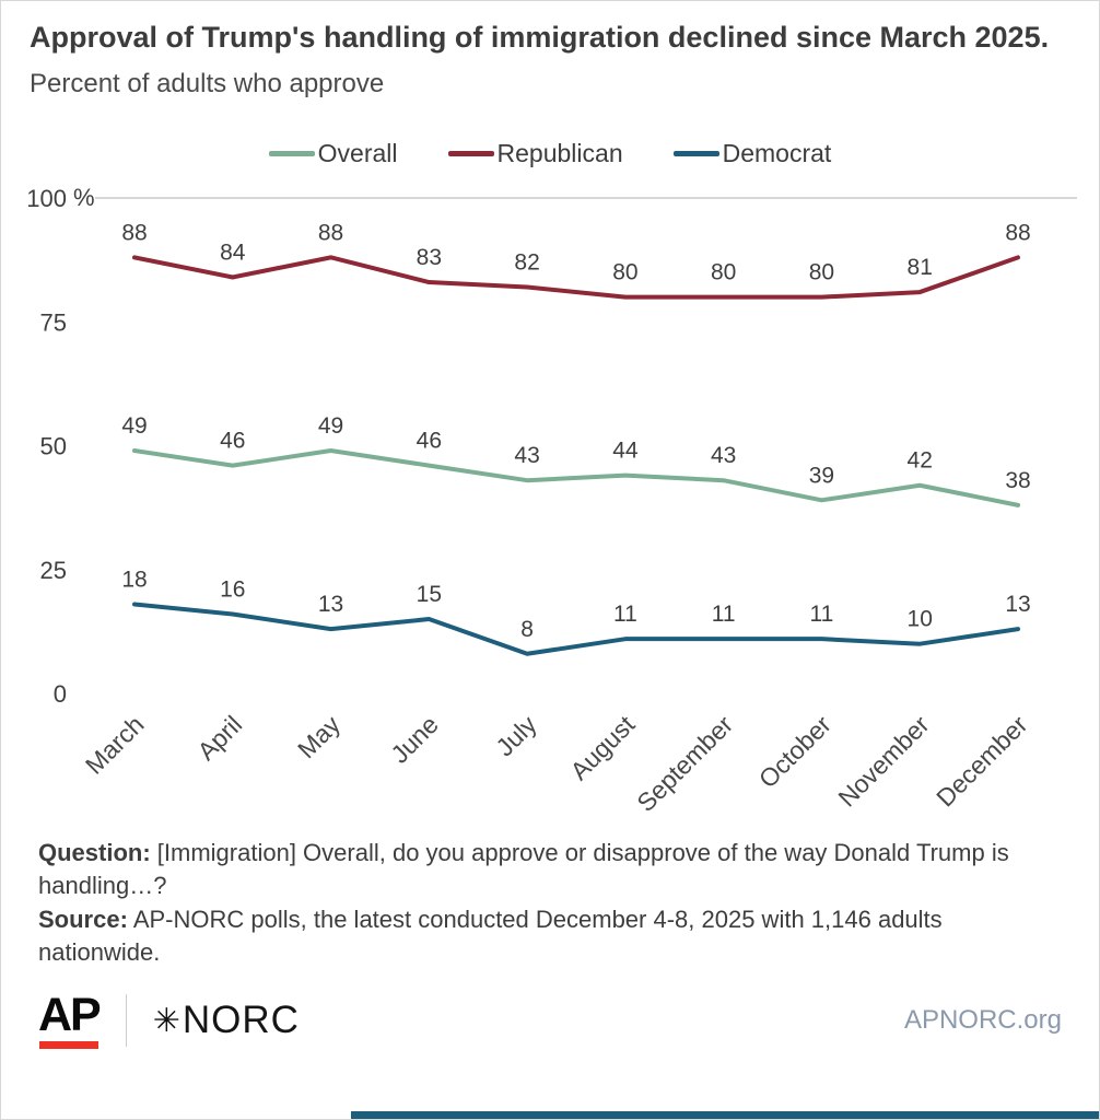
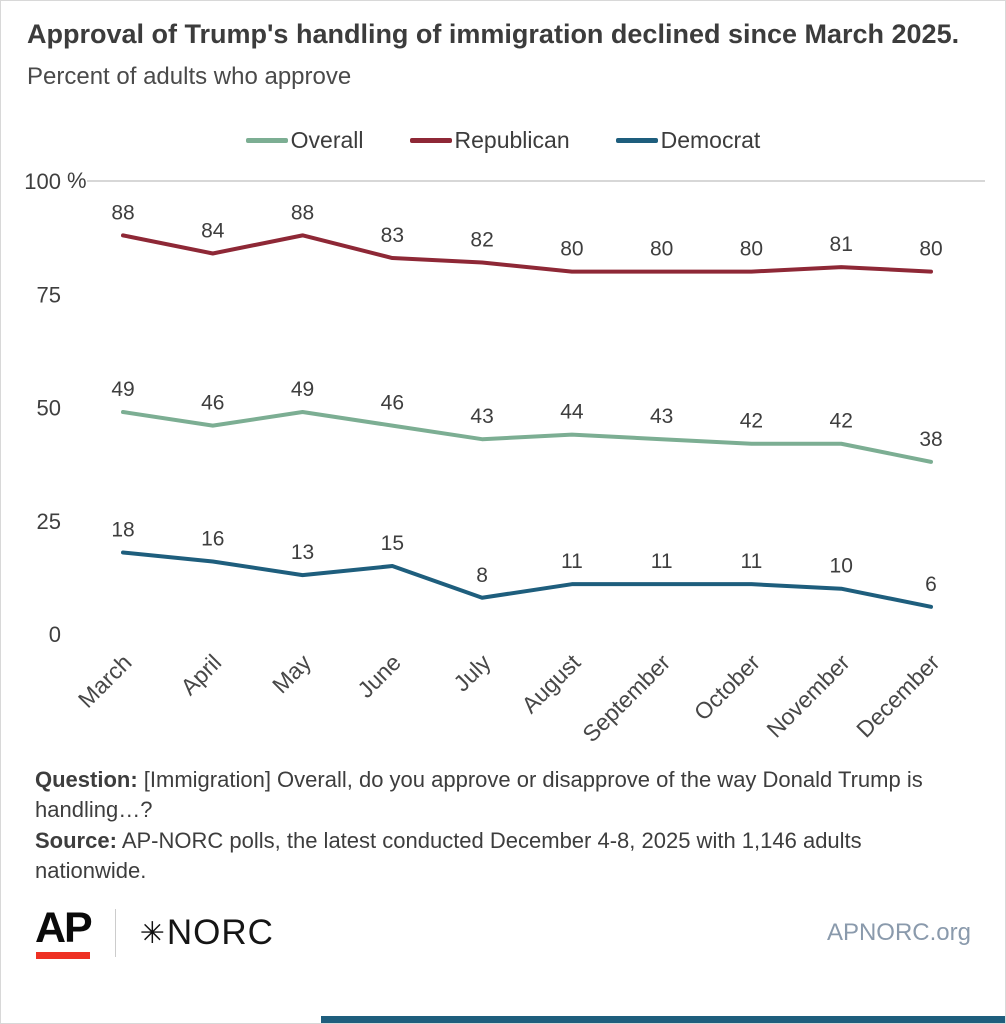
Overall/October: 39 -> 42
Republican/December: 88 -> 80
Democrat/December: 13 -> 6
